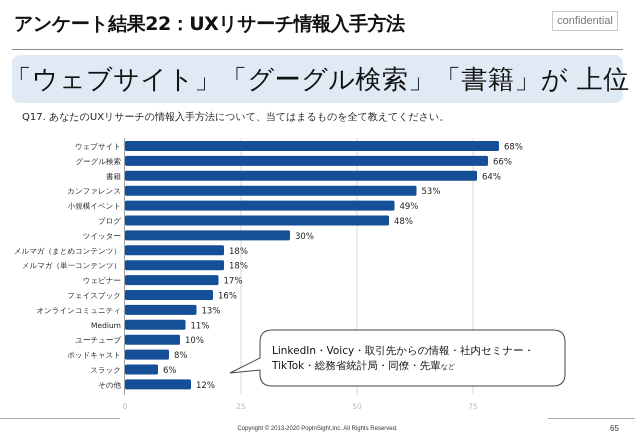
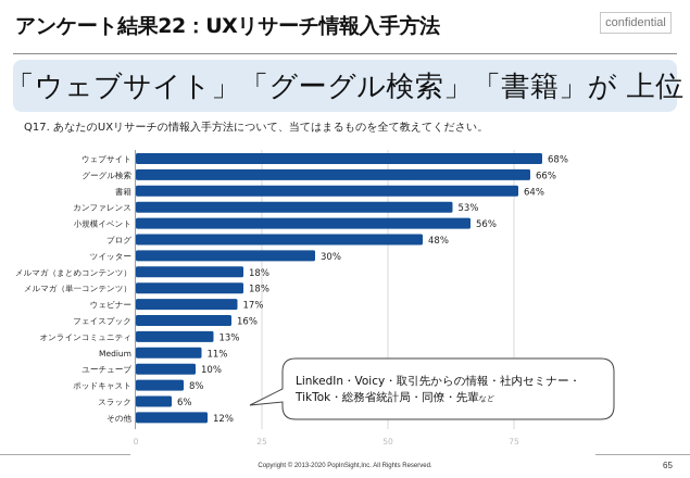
小規模イベント: 49% -> 56%
